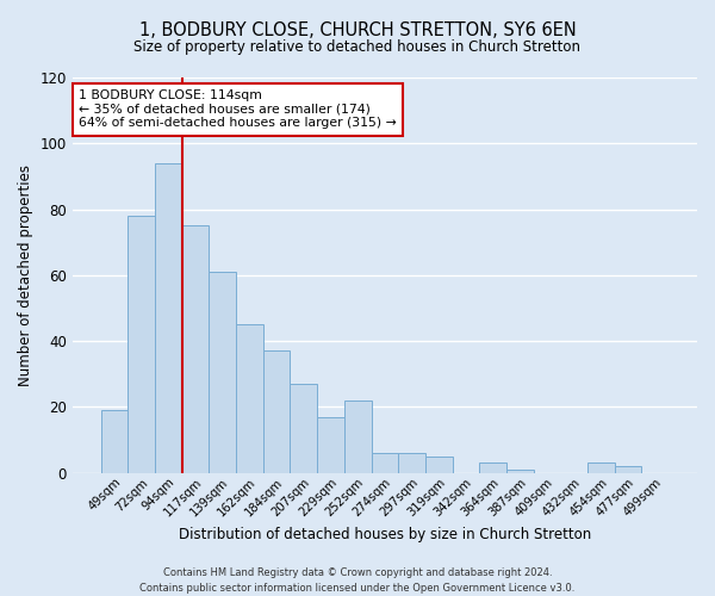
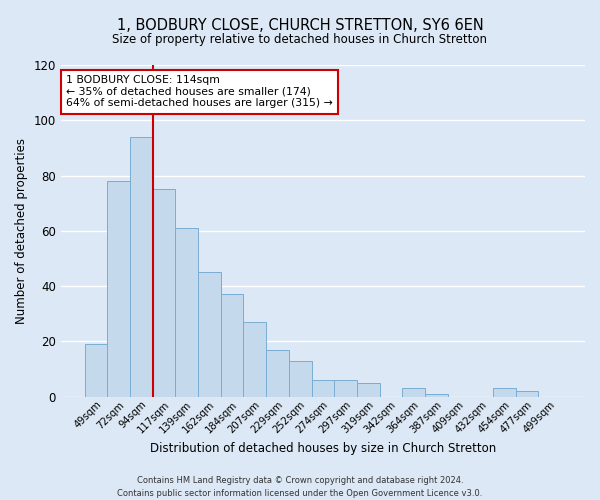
252sqm: 22 -> 13
